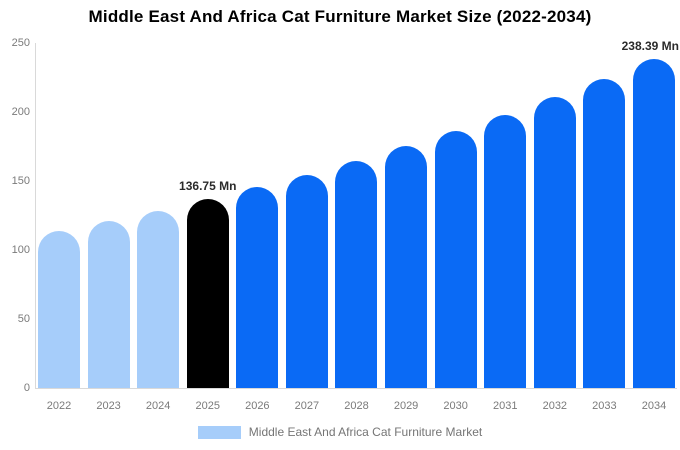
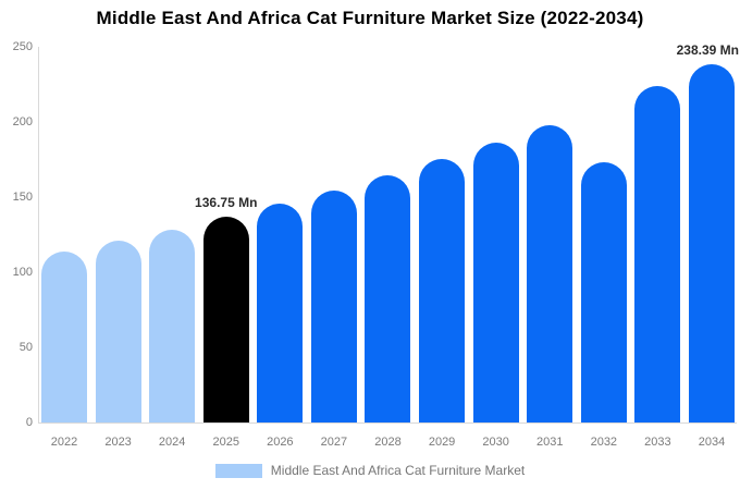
2032: 211 -> 173
